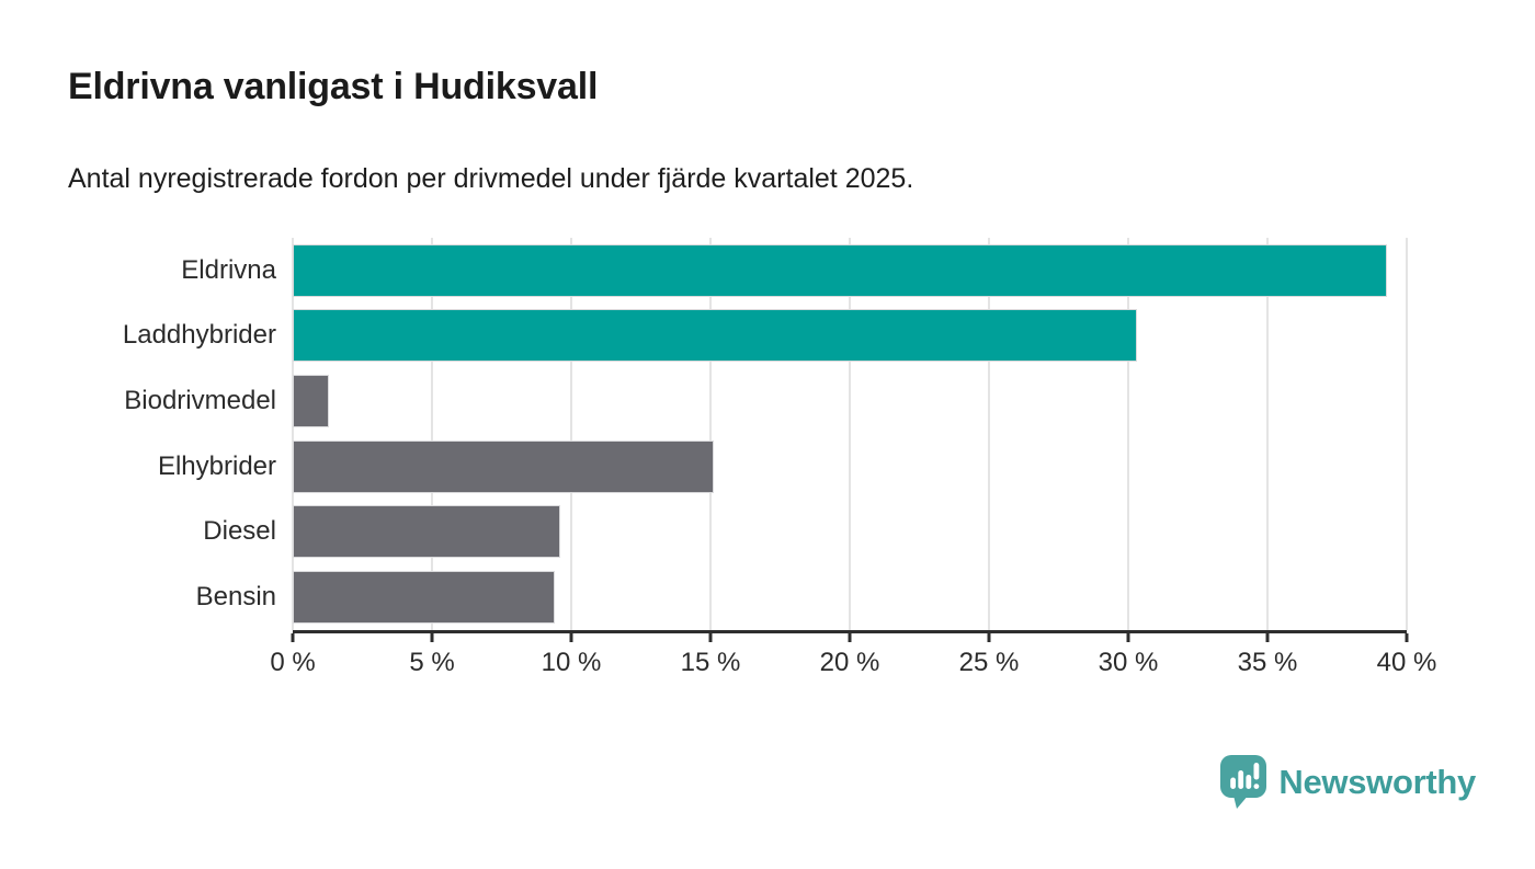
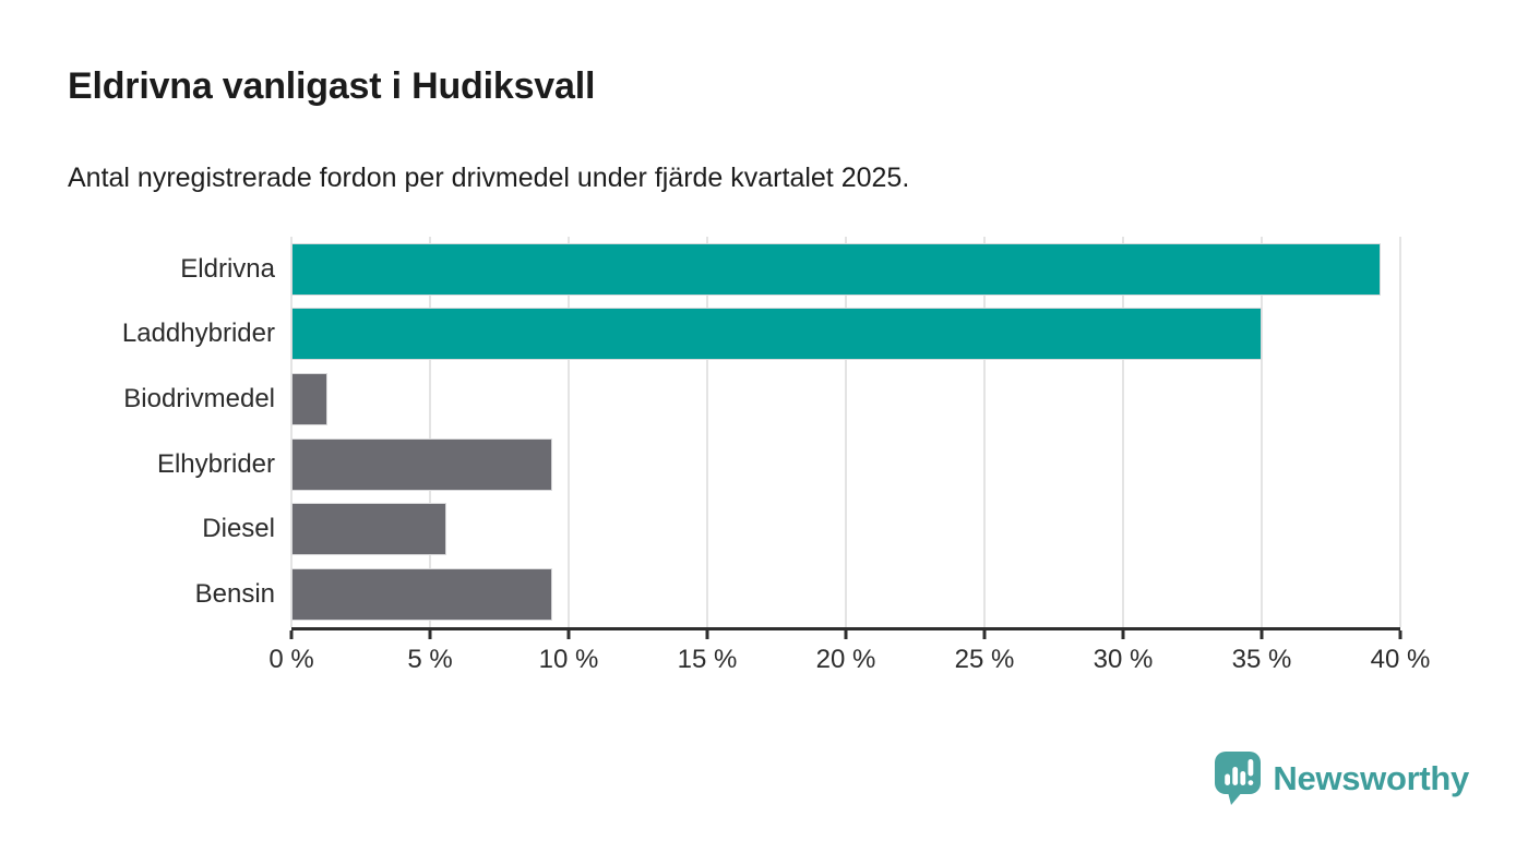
Laddhybrider: 30.3% -> 35.0%
Elhybrider: 15.1% -> 9.4%
Diesel: 9.6% -> 5.6%
